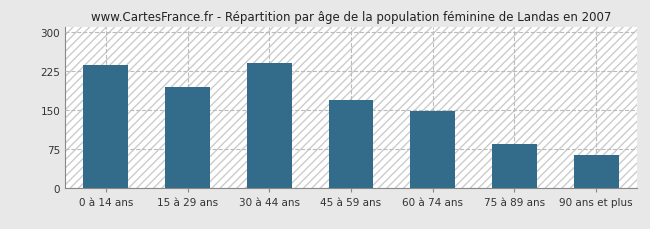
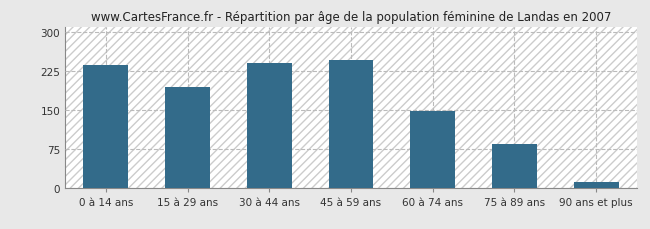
45 à 59 ans: 168 -> 245
90 ans et plus: 62 -> 10
